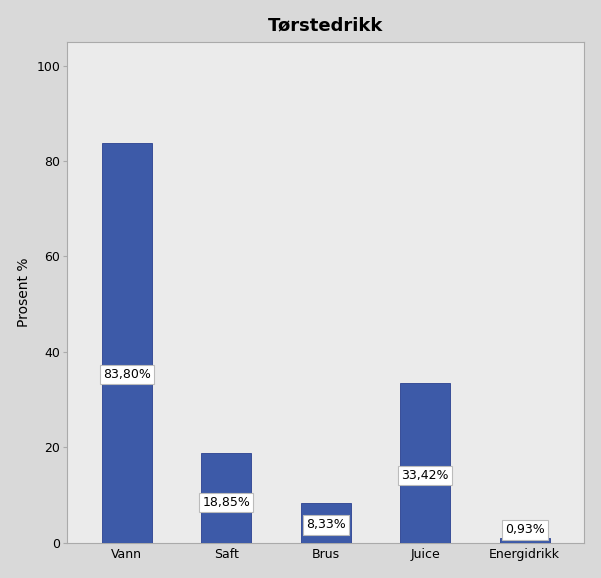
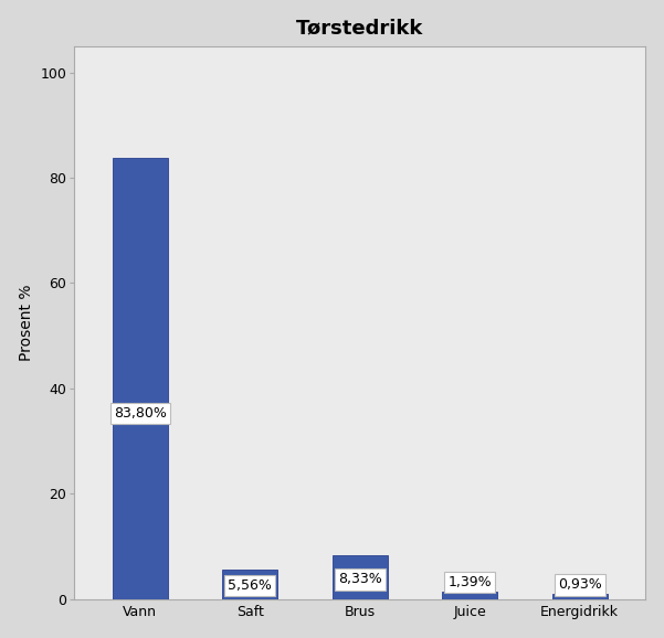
Saft: 18,85% -> 5,56%
Juice: 33,42% -> 1,39%
